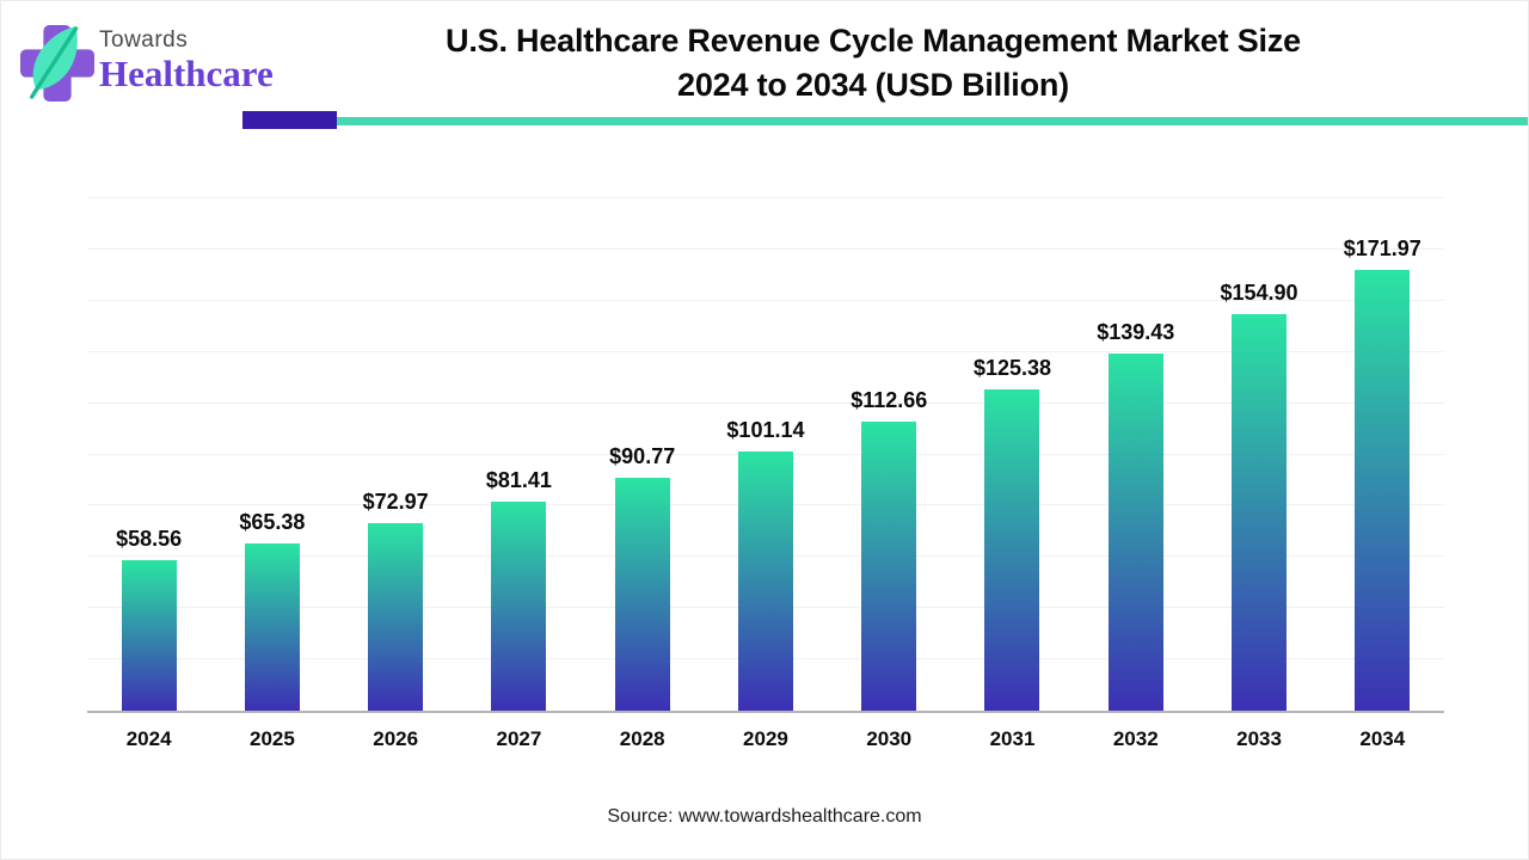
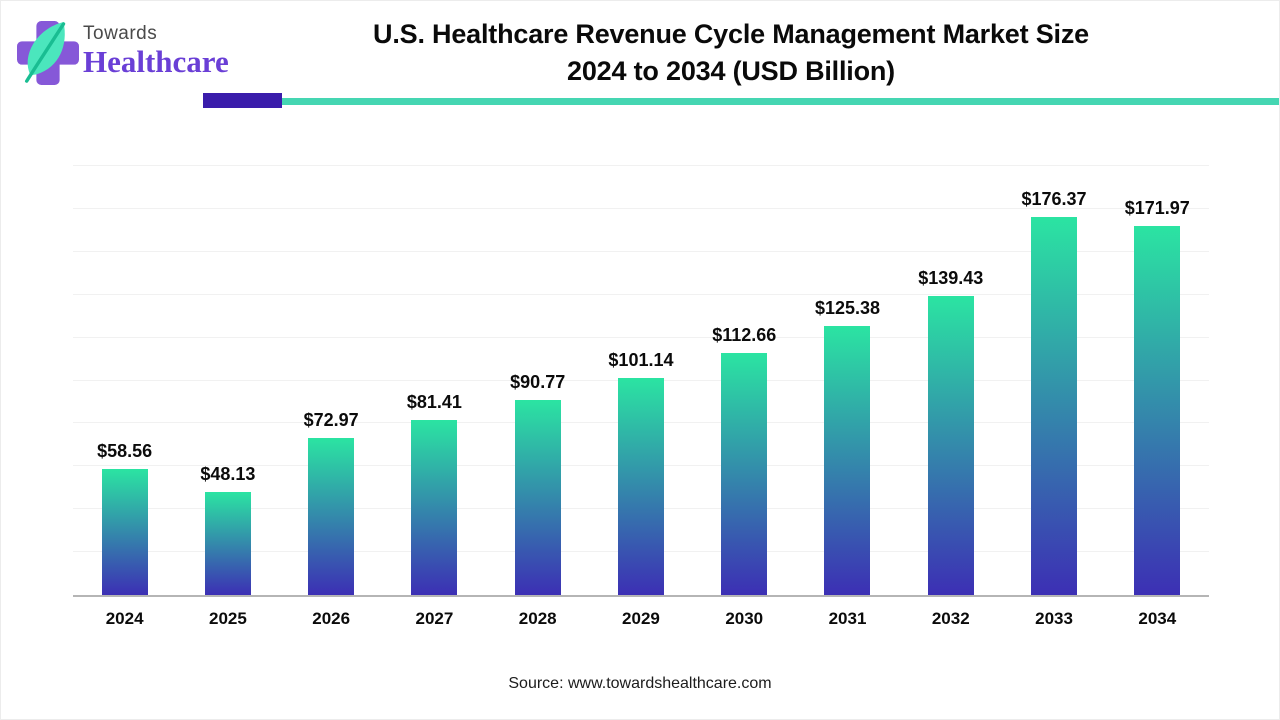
2025: $65.38 -> $48.13
2033: $154.90 -> $176.37
